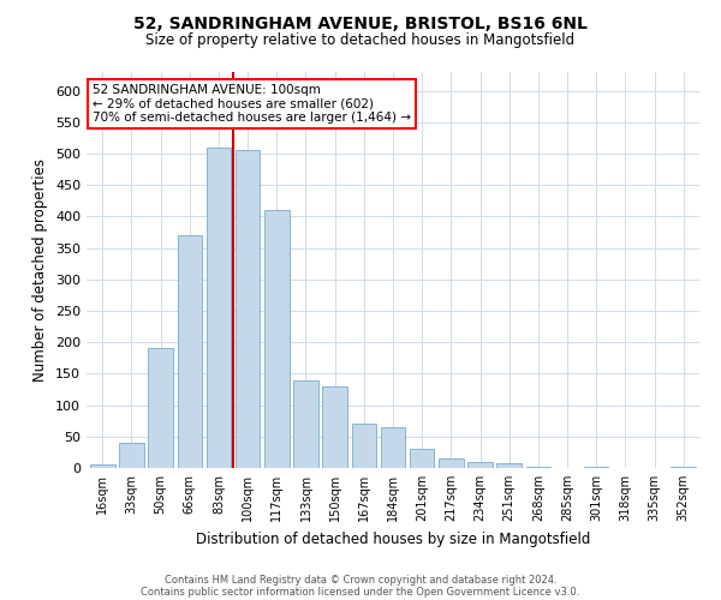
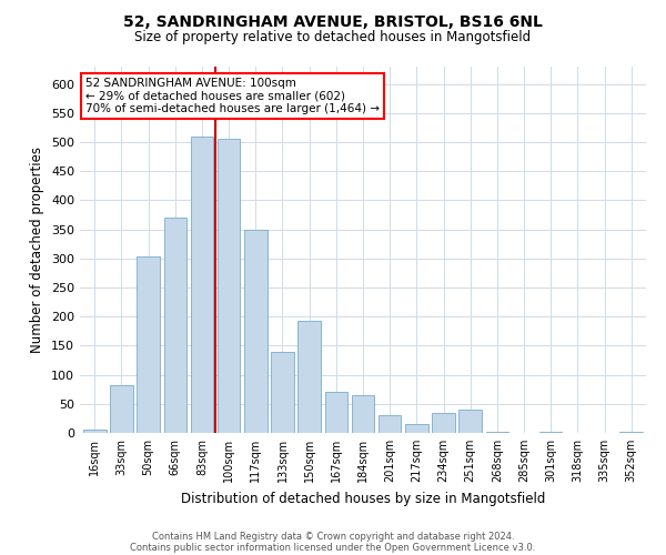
33sqm: 40 -> 82
50sqm: 190 -> 304
117sqm: 410 -> 350
150sqm: 130 -> 192
234sqm: 10 -> 34
251sqm: 7 -> 40
